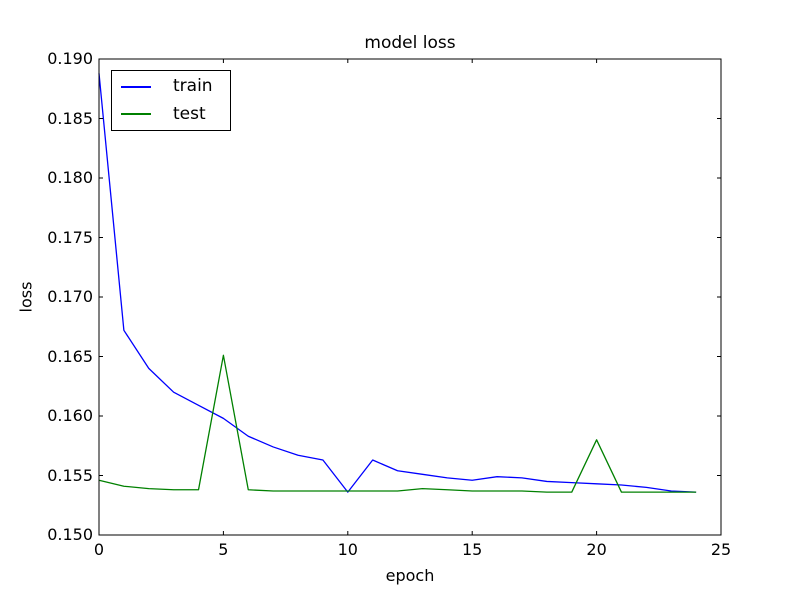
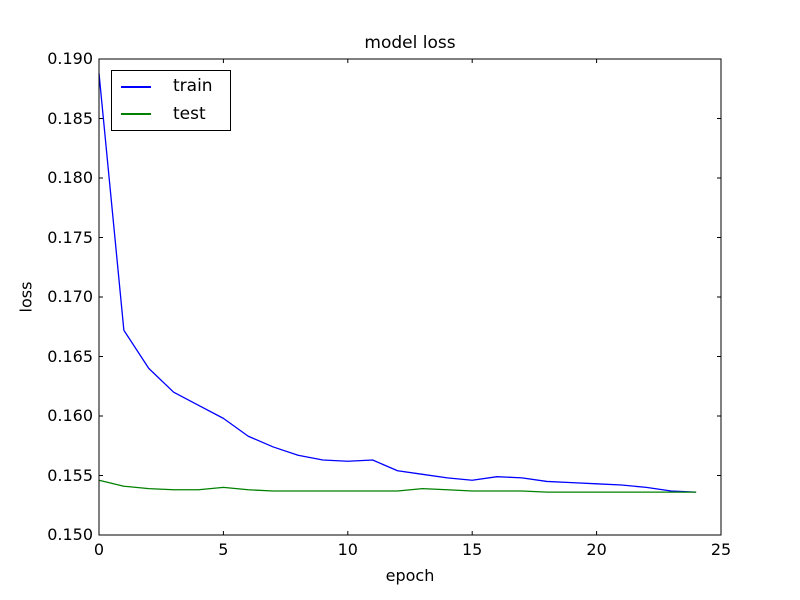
test/5: 0.1651 -> 0.1540
train/10: 0.1536 -> 0.1562
test/20: 0.1580 -> 0.1536
